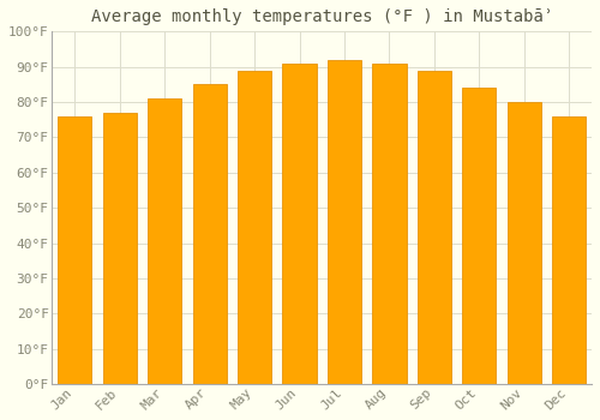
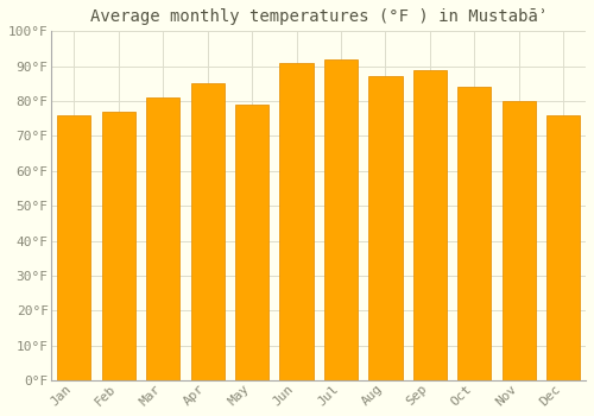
May: 89°F -> 79°F
Aug: 91°F -> 87°F
